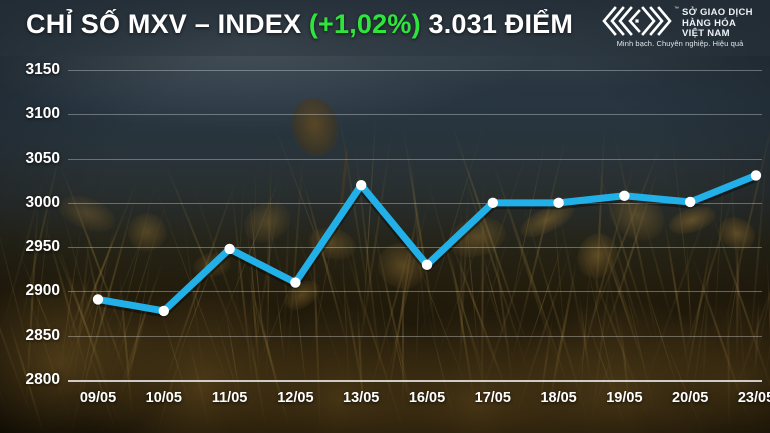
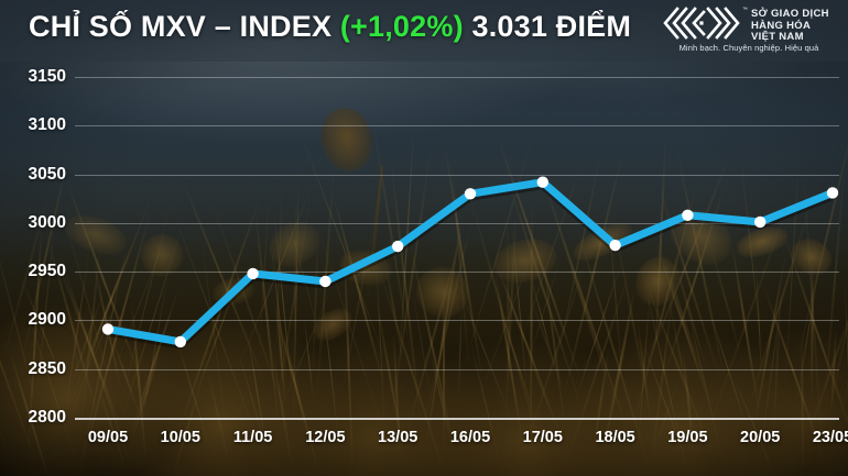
12/05: 2910 -> 2940
13/05: 3020 -> 2980
16/05: 2930 -> 3030
17/05: 3000 -> 3040
18/05: 3000 -> 2980
